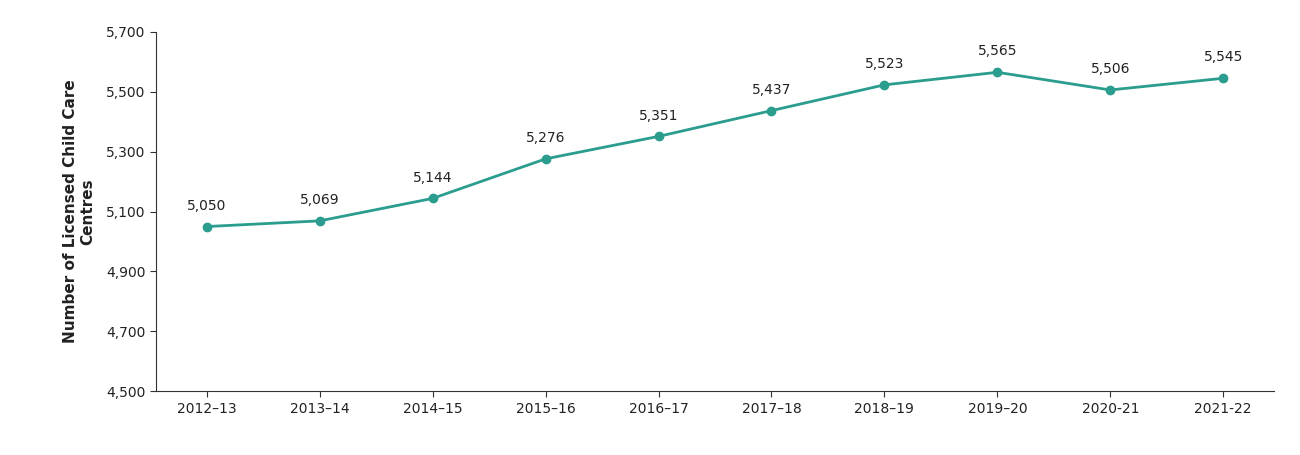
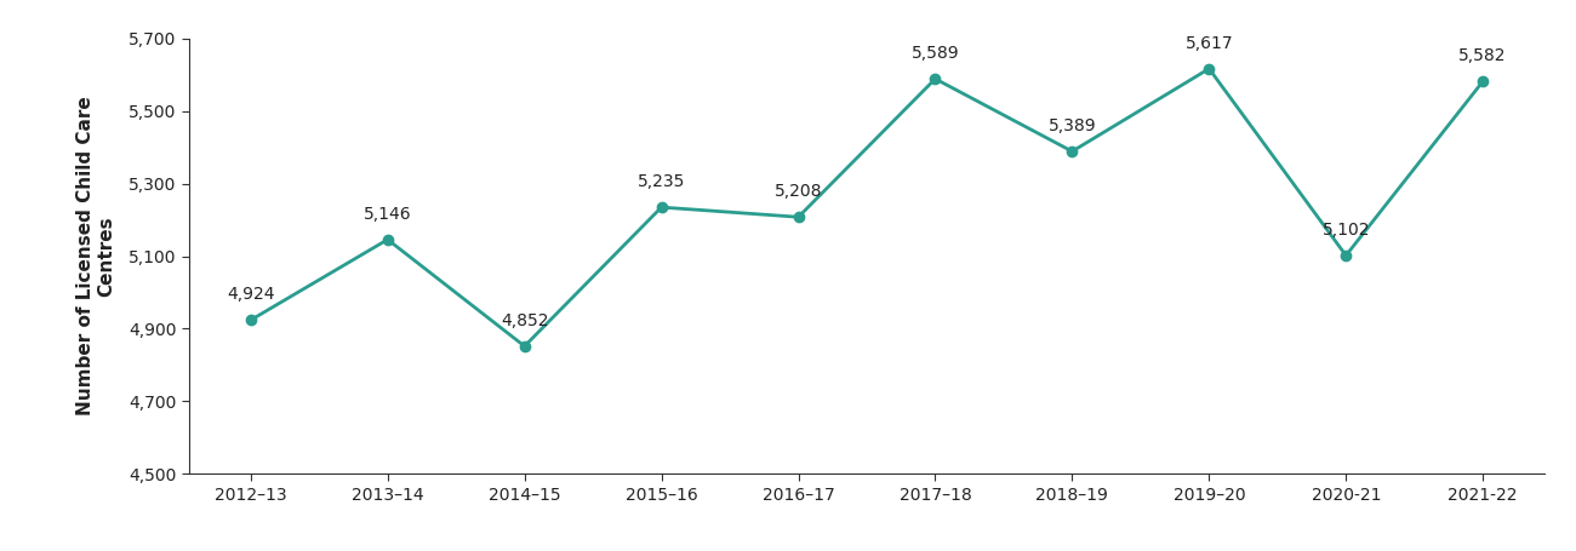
2012–13: 5,050 -> 4,924
2013–14: 5,069 -> 5,146
2014–15: 5,144 -> 4,852
2015–16: 5,276 -> 5,235
2016–17: 5,351 -> 5,208
2017–18: 5,437 -> 5,589
2018–19: 5,523 -> 5,389
2019–20: 5,565 -> 5,617
2020-21: 5,506 -> 5,102
2021-22: 5,545 -> 5,582
